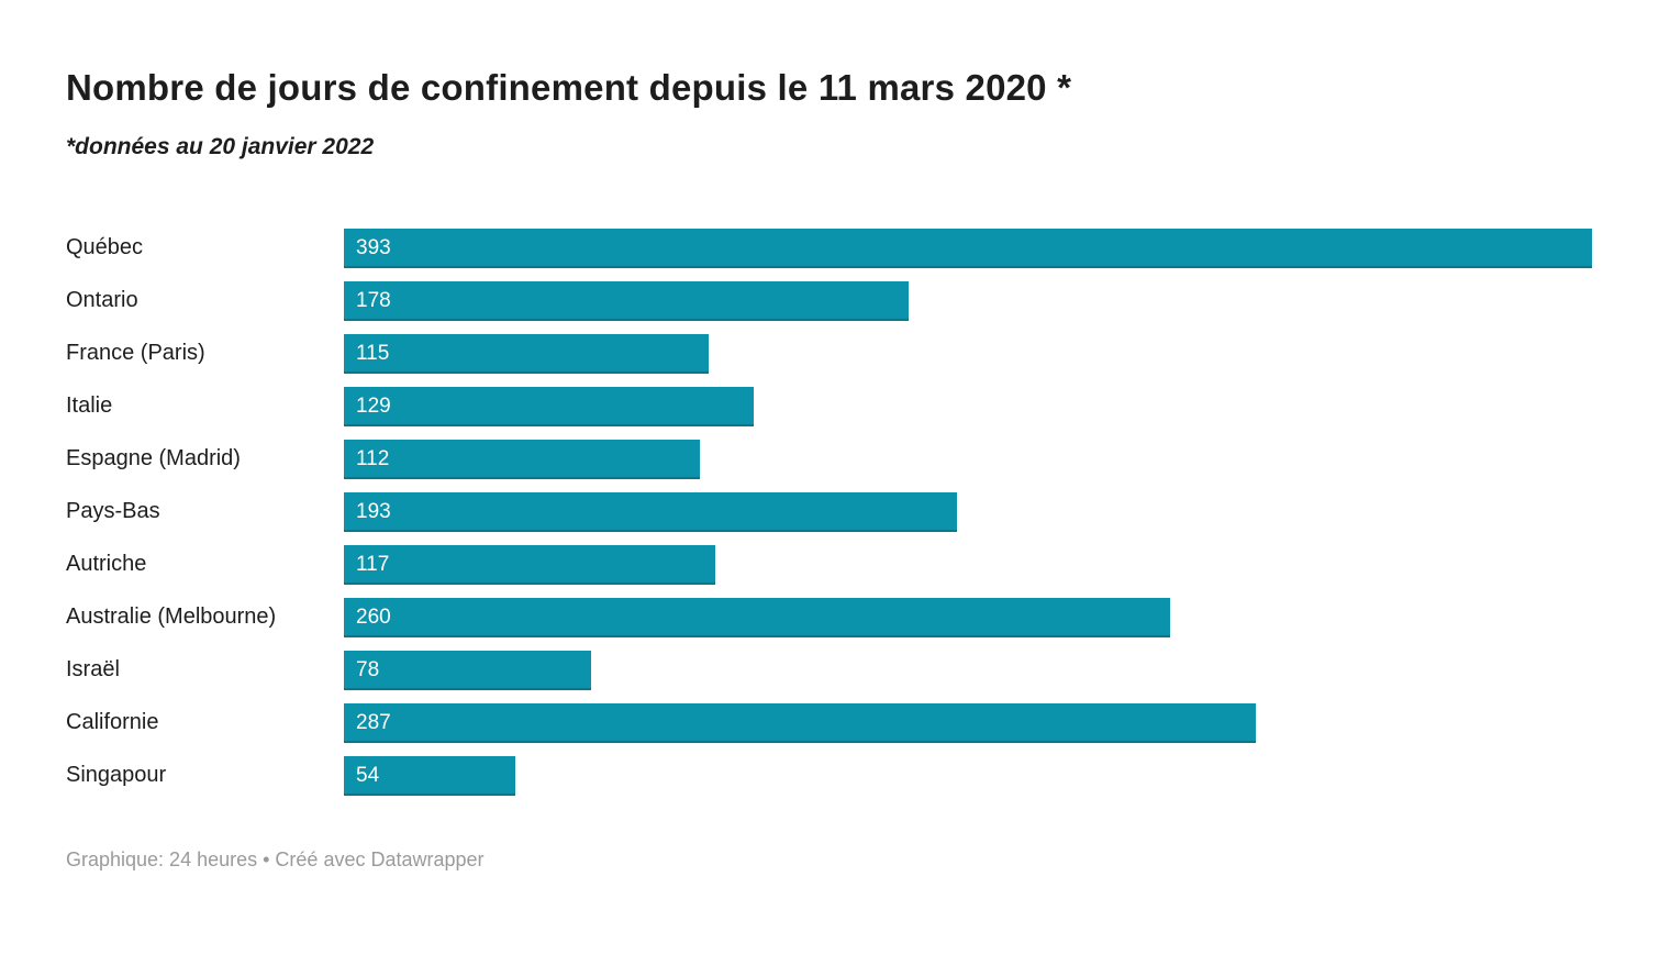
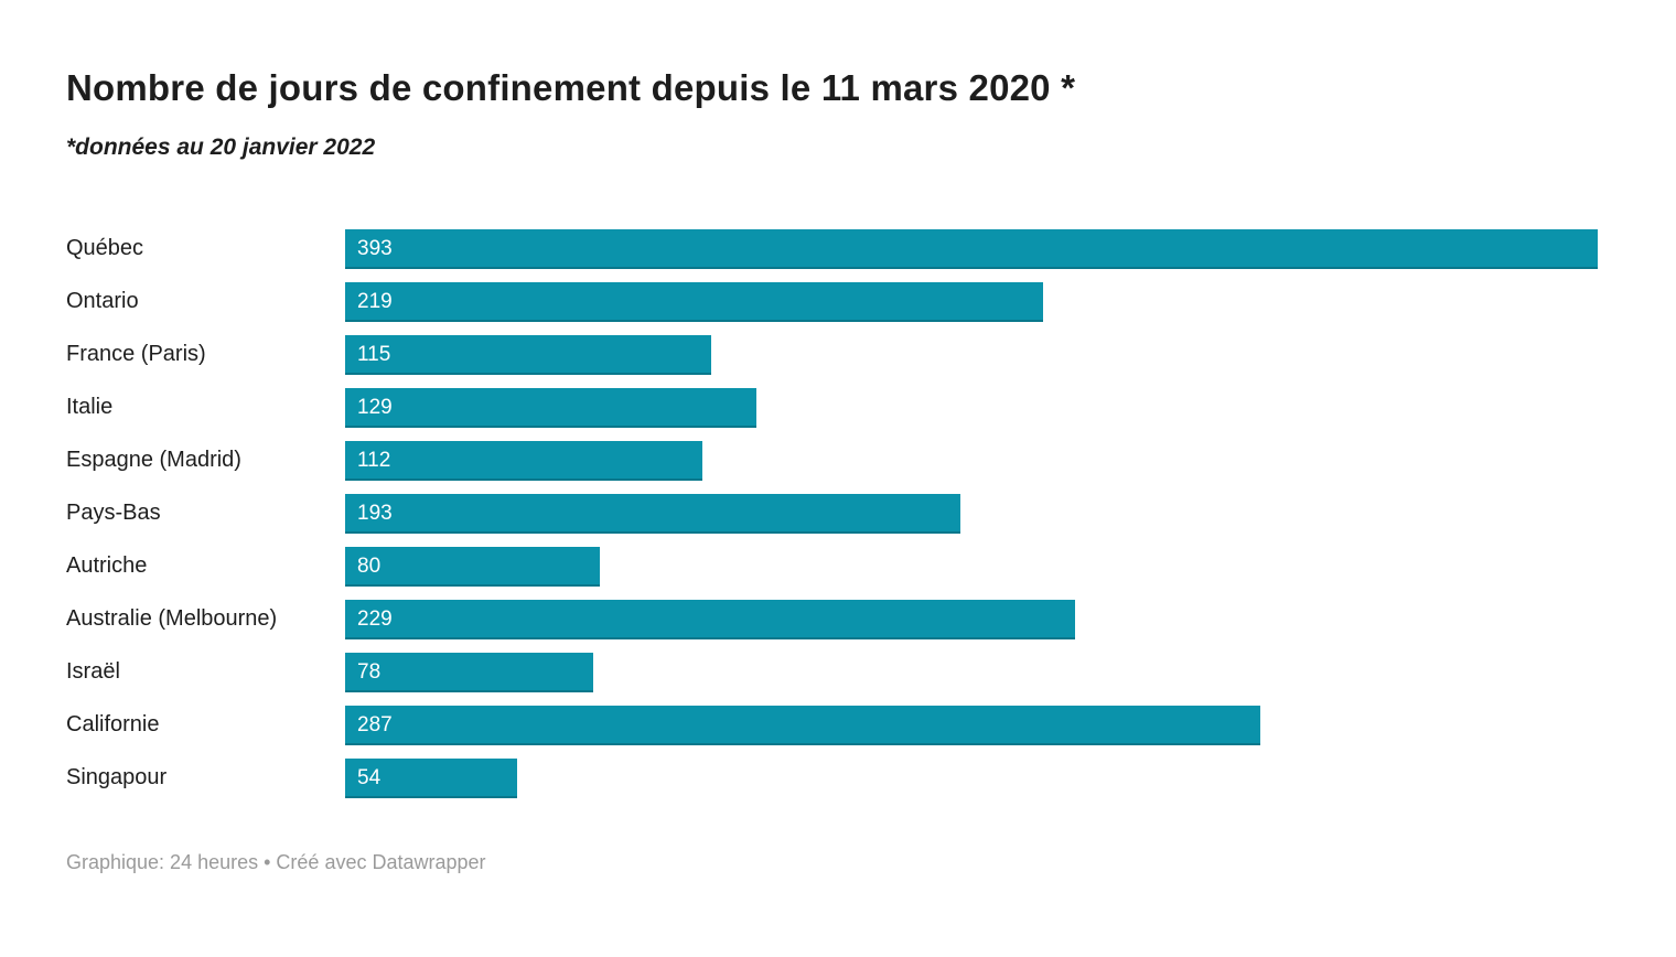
Ontario: 178 -> 219
Autriche: 117 -> 80
Australie (Melbourne): 260 -> 229
